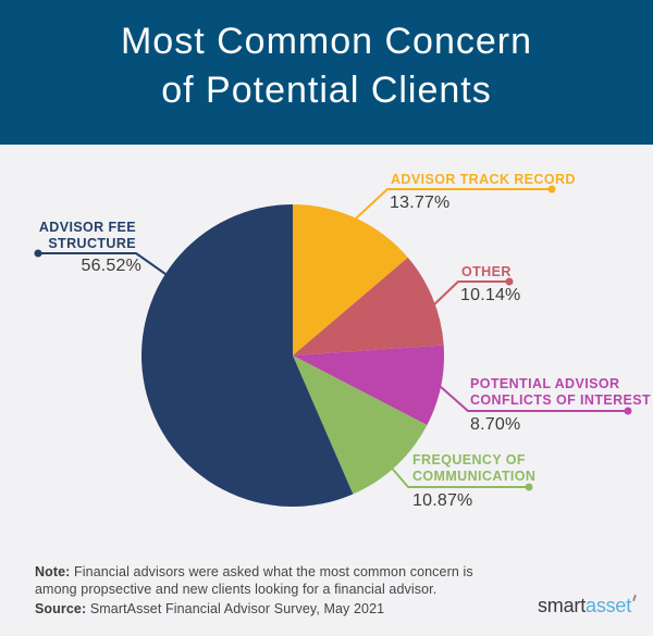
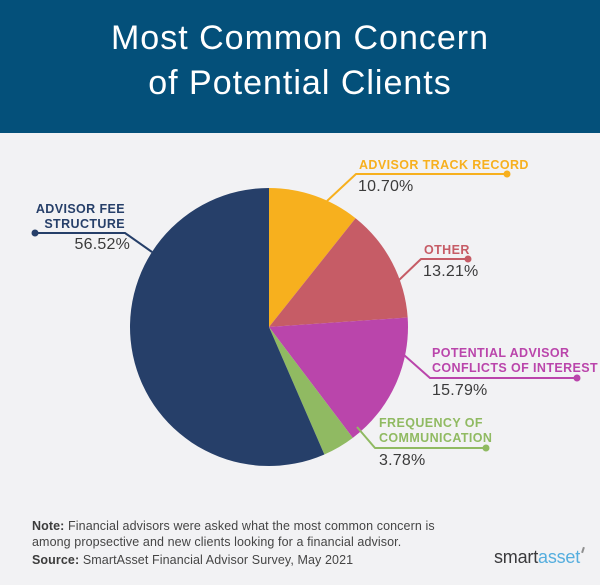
ADVISOR TRACK RECORD: 13.77% -> 10.70%
OTHER: 10.14% -> 13.21%
POTENTIAL ADVISOR CONFLICTS OF INTEREST: 8.70% -> 15.79%
FREQUENCY OF COMMUNICATION: 10.87% -> 3.78%
